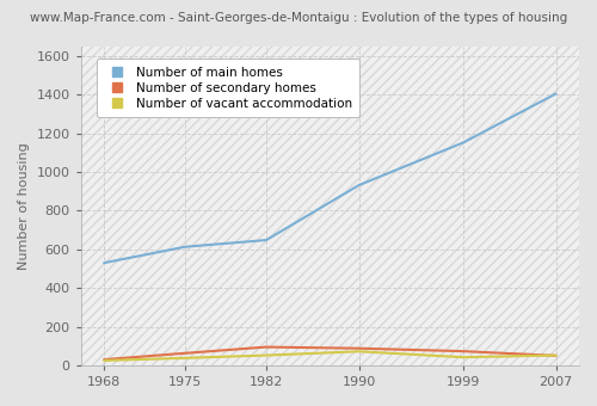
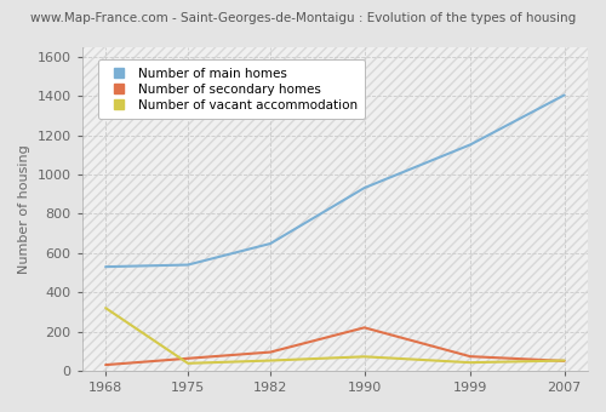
Number of vacant accommodation/1968: 20 -> 320
Number of main homes/1975: 610 -> 540
Number of secondary homes/1990: 90 -> 220
